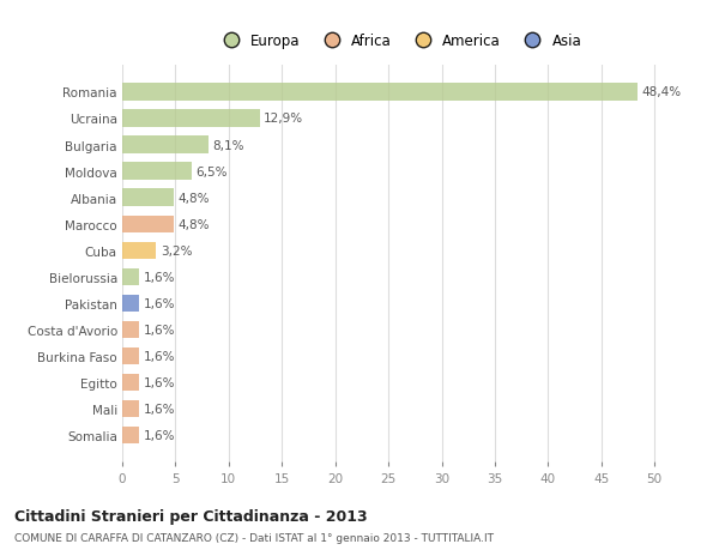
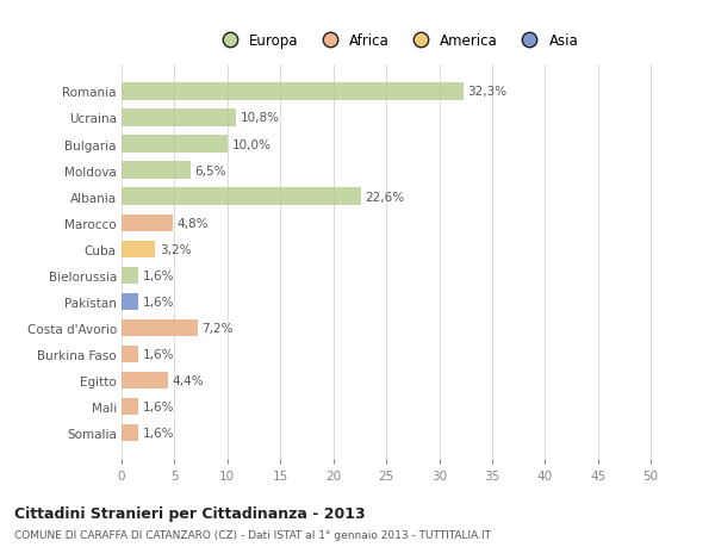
Romania: 48,4% -> 32,3%
Ucraina: 12,9% -> 10,8%
Bulgaria: 8,1% -> 10,0%
Albania: 4,8% -> 22,6%
Costa d'Avorio: 1,6% -> 7,2%
Egitto: 1,6% -> 4,4%
